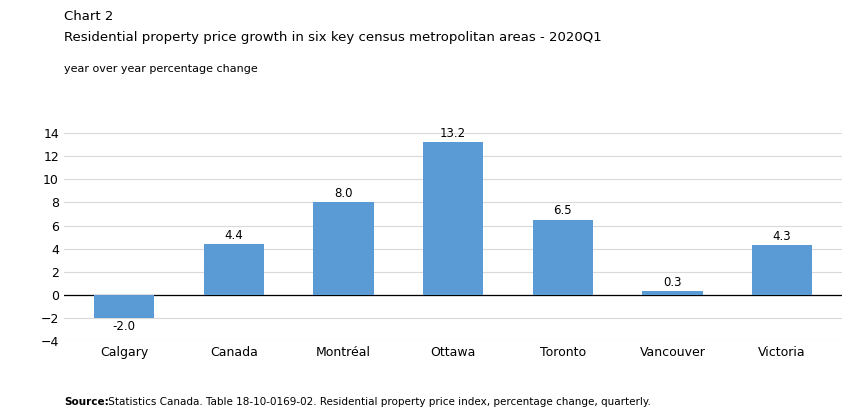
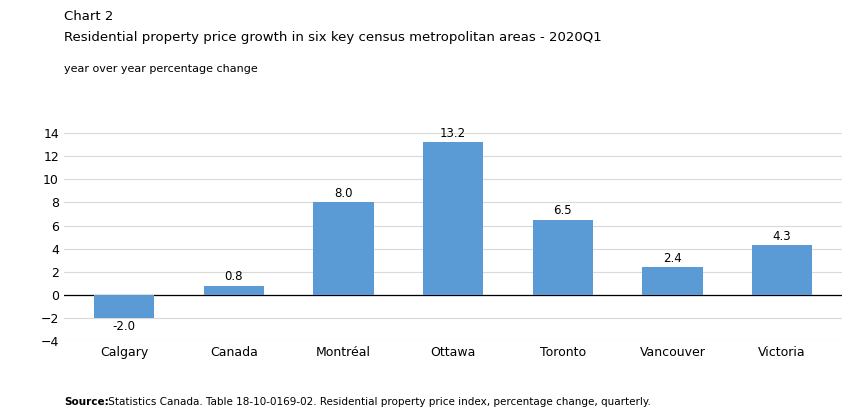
Canada: 4.4 -> 0.8
Vancouver: 0.3 -> 2.4
